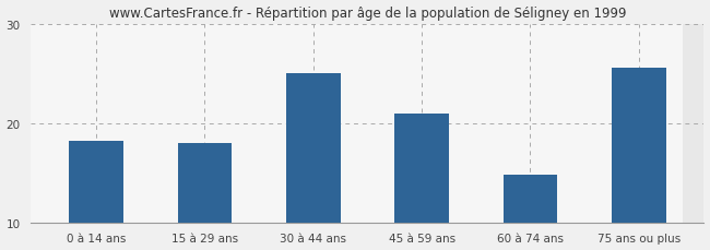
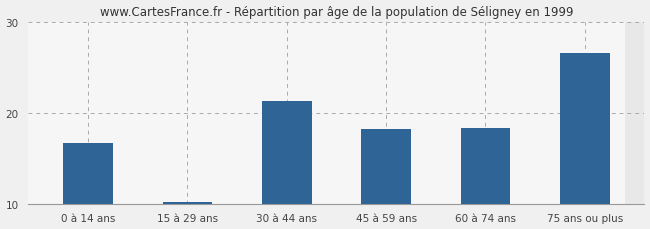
0 à 14 ans: 18.2 -> 16.7
15 à 29 ans: 18.0 -> 10.2
30 à 44 ans: 25.0 -> 21.3
45 à 59 ans: 21.0 -> 18.2
60 à 74 ans: 14.8 -> 18.3
75 ans ou plus: 25.6 -> 26.5
